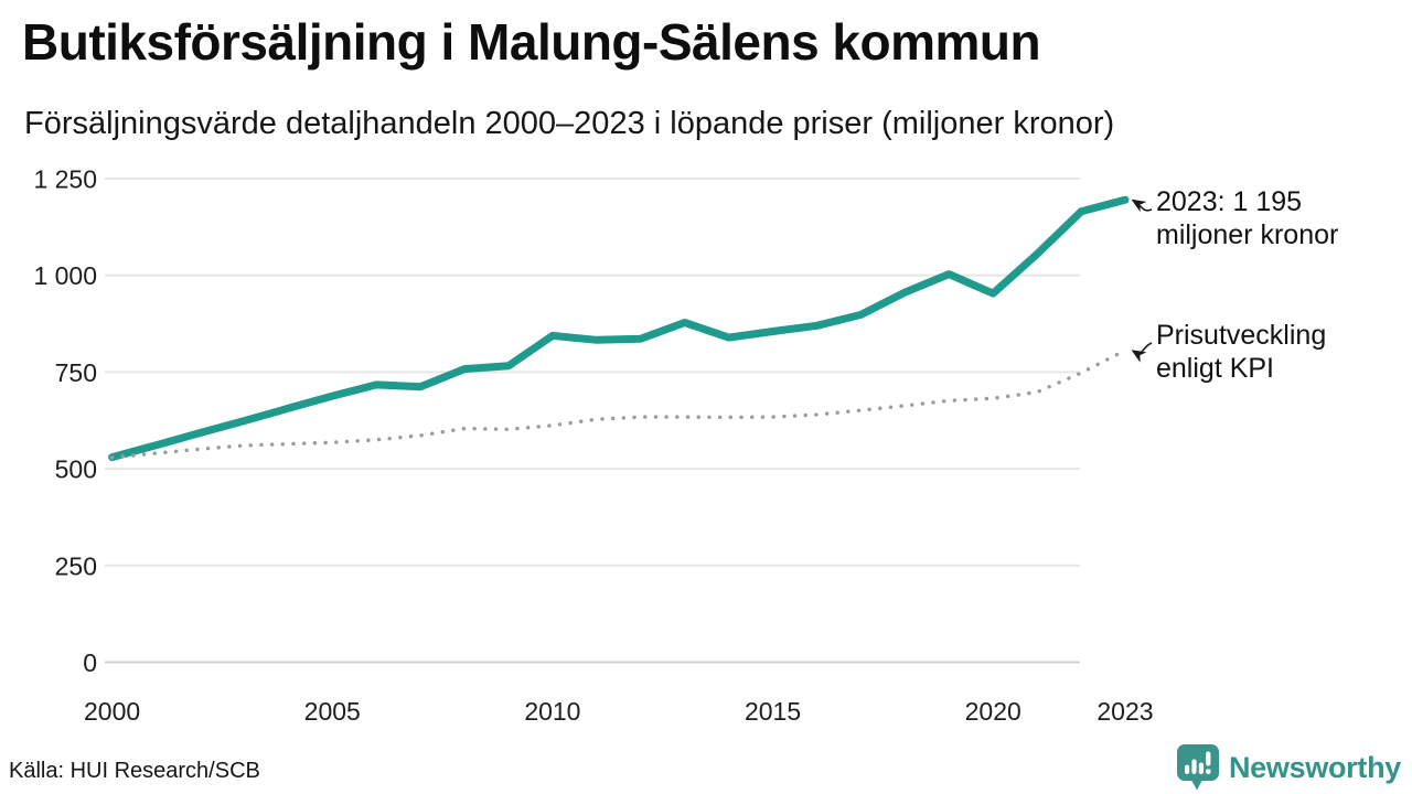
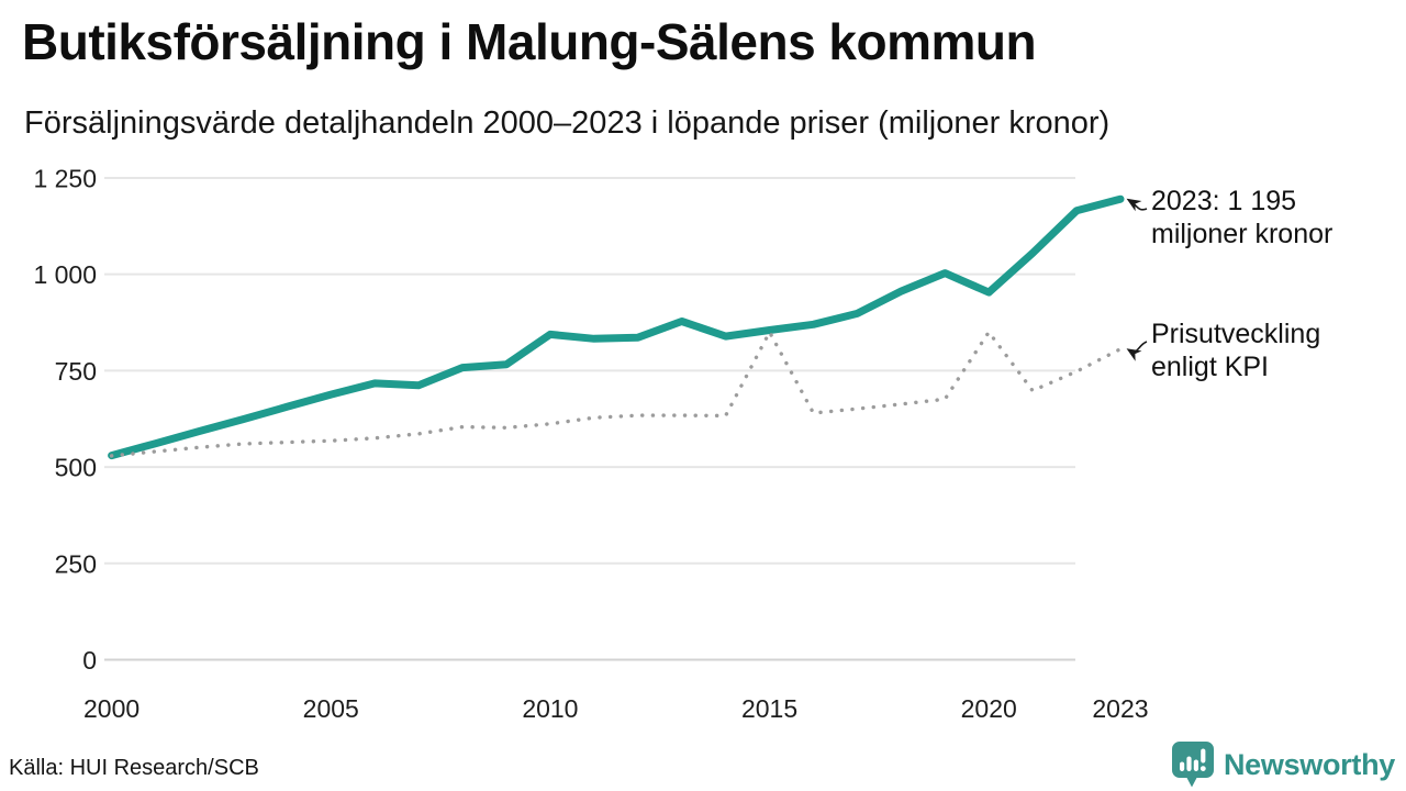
Prisutveckling enligt KPI/2015: 630 -> 850
Prisutveckling enligt KPI/2020: 680 -> 850
